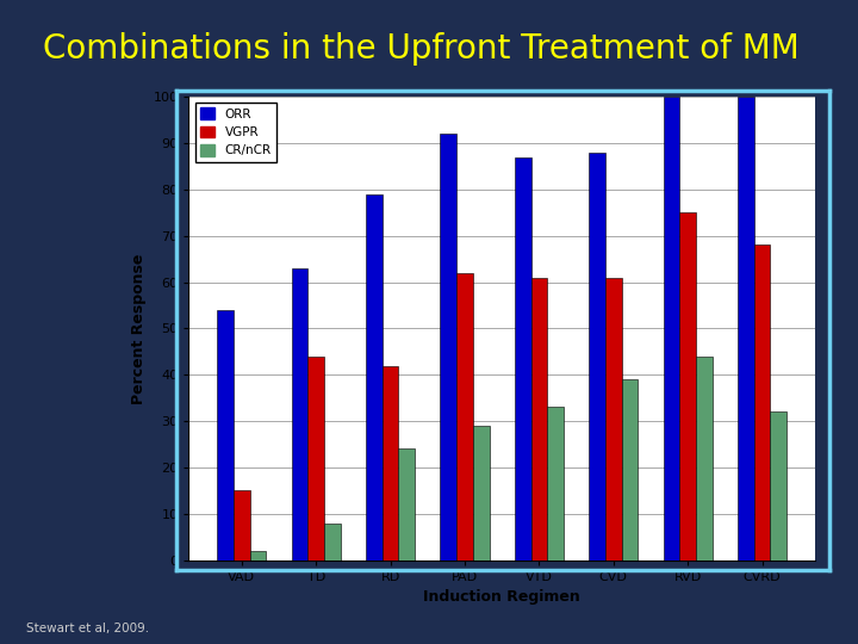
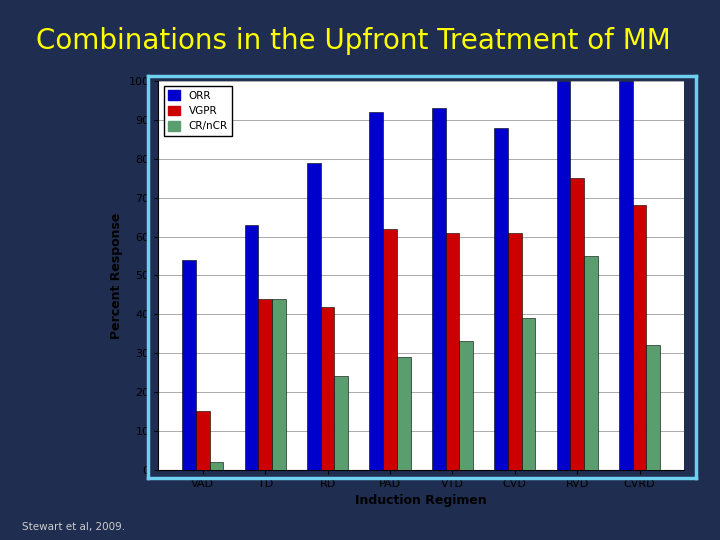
CR/nCR/TD: 8 -> 44
ORR/VTD: 87 -> 93
CR/nCR/RVD: 44 -> 55
